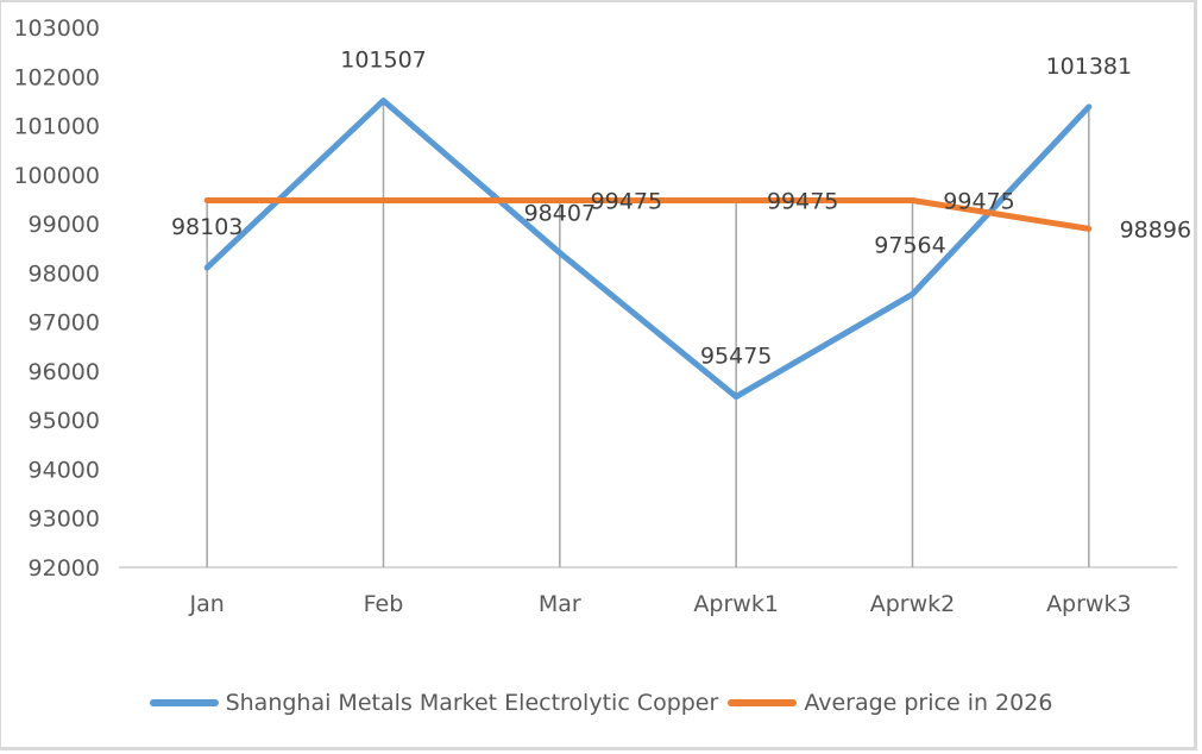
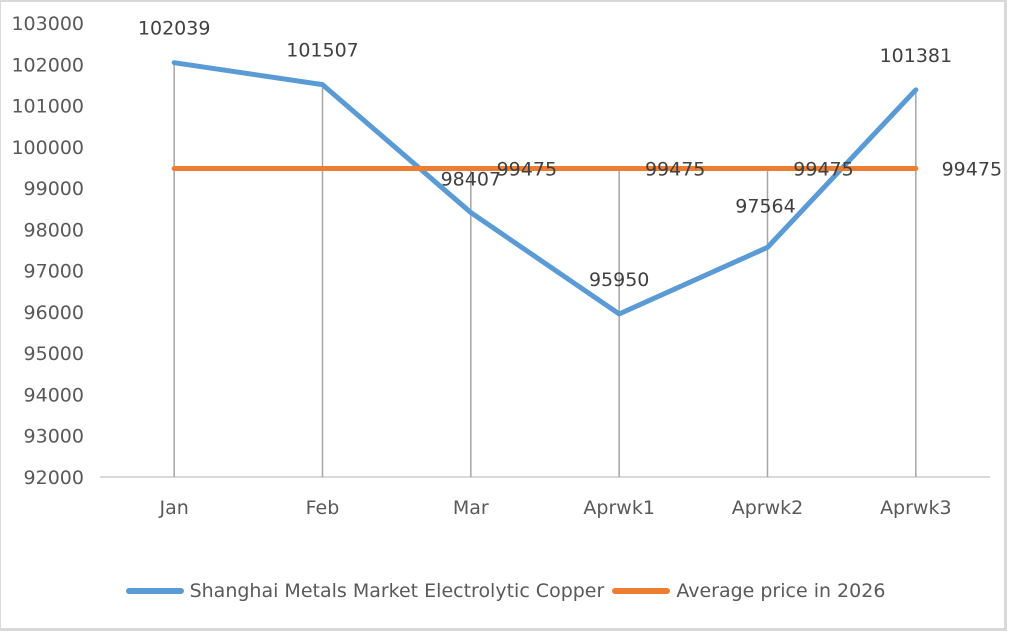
Shanghai Metals Market Electrolytic Copper/Jan: 98103 -> 102039
Shanghai Metals Market Electrolytic Copper/Aprwk1: 95475 -> 95950
Average price in 2026/Aprwk3: 98896 -> 99475
